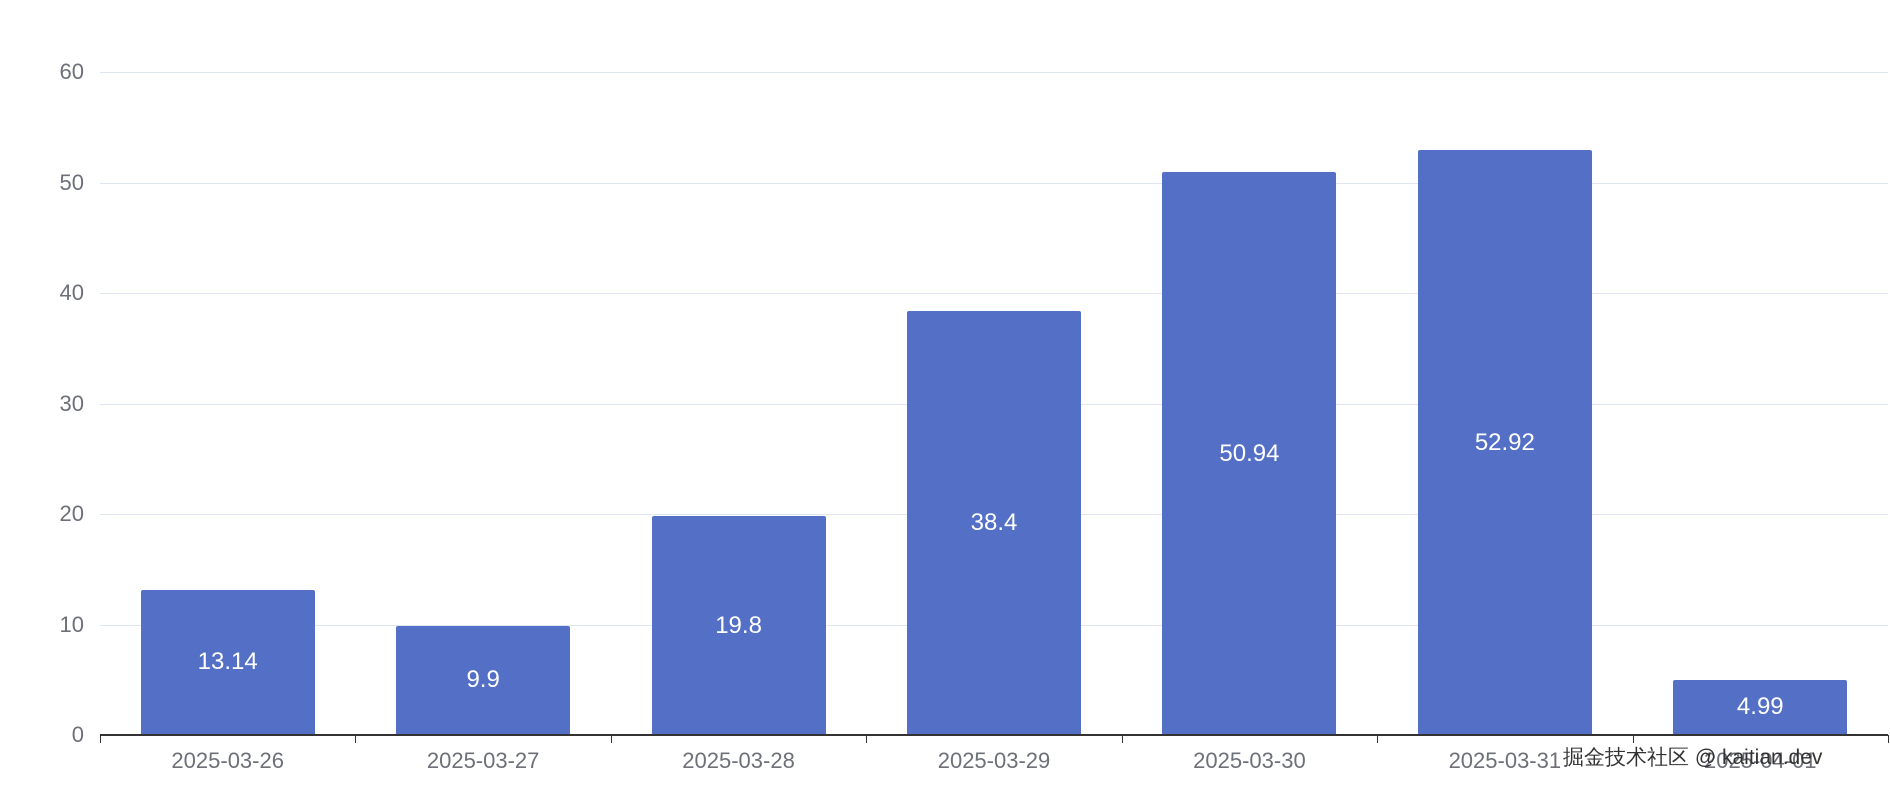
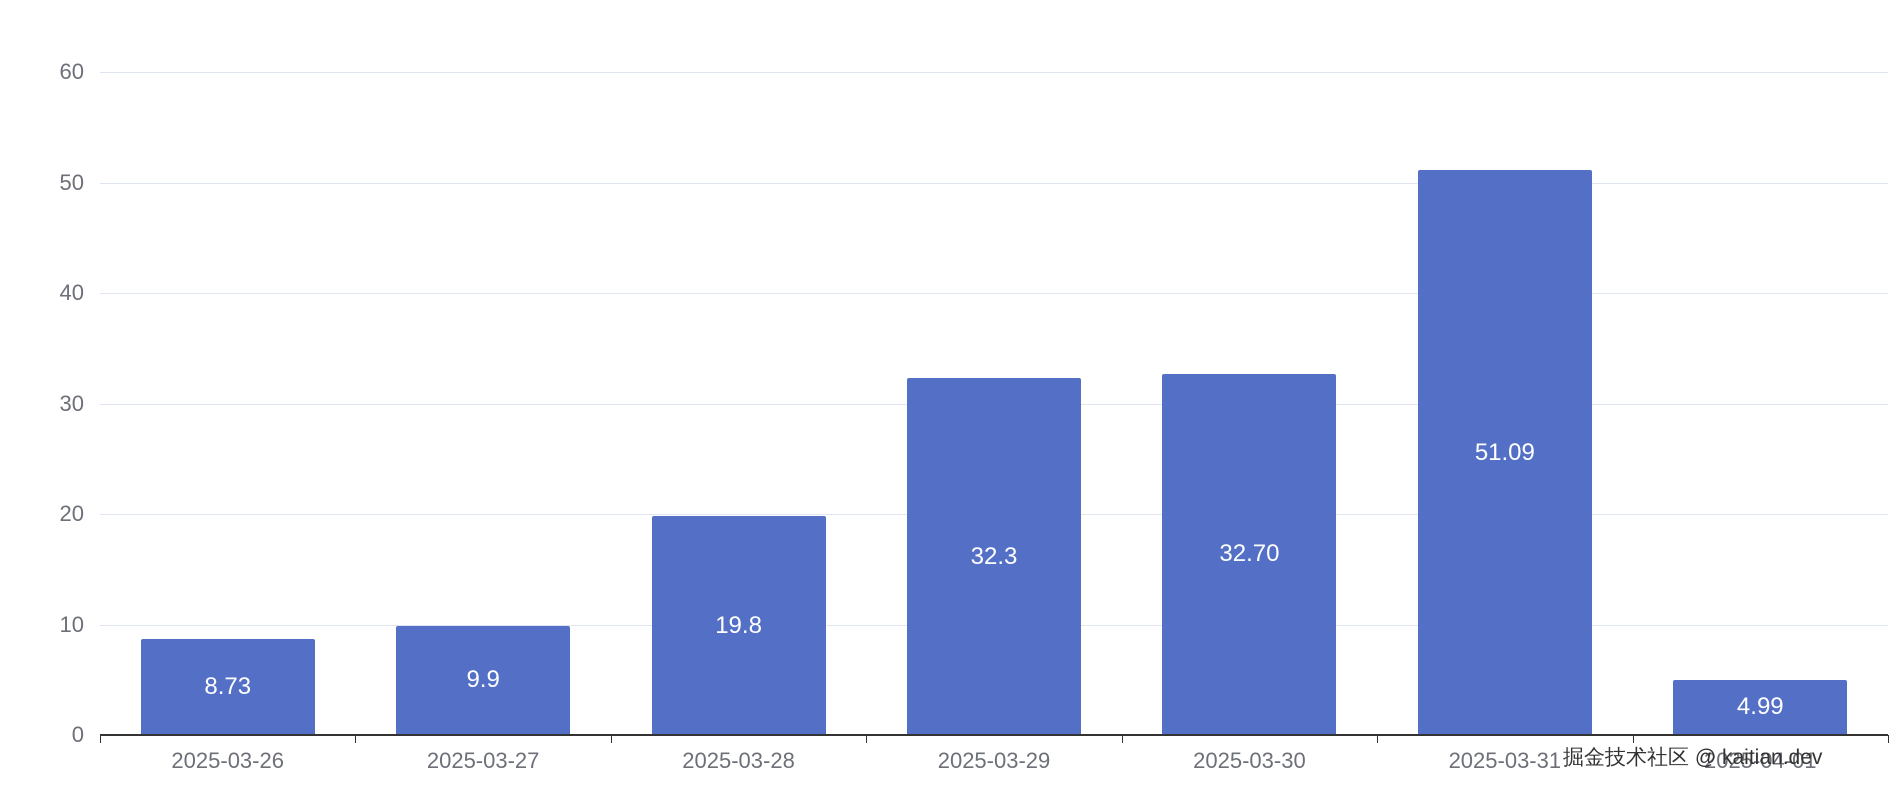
2025-03-26: 13.14 -> 8.73
2025-03-29: 38.4 -> 32.3
2025-03-30: 50.94 -> 32.70
2025-03-31: 52.92 -> 51.09
